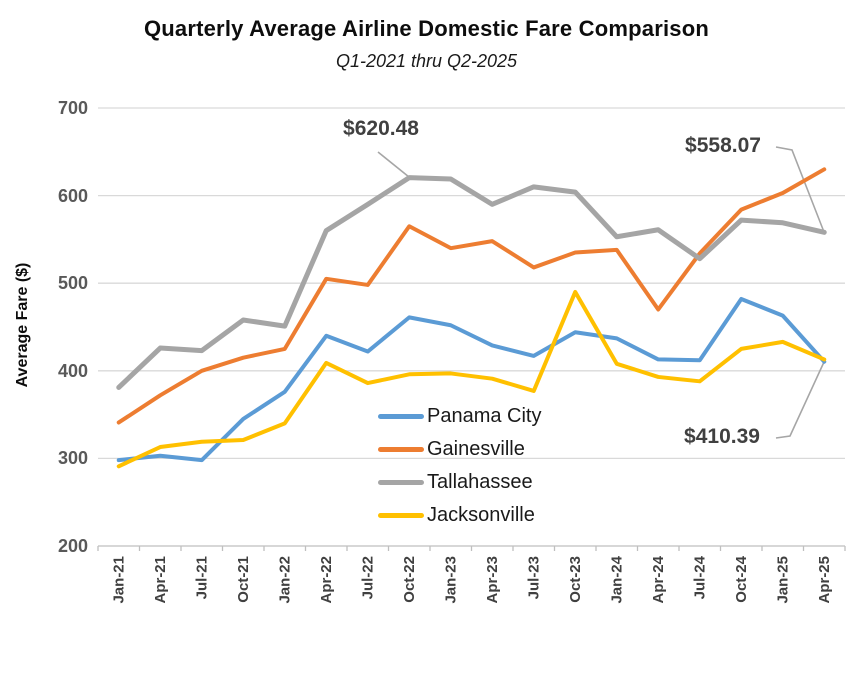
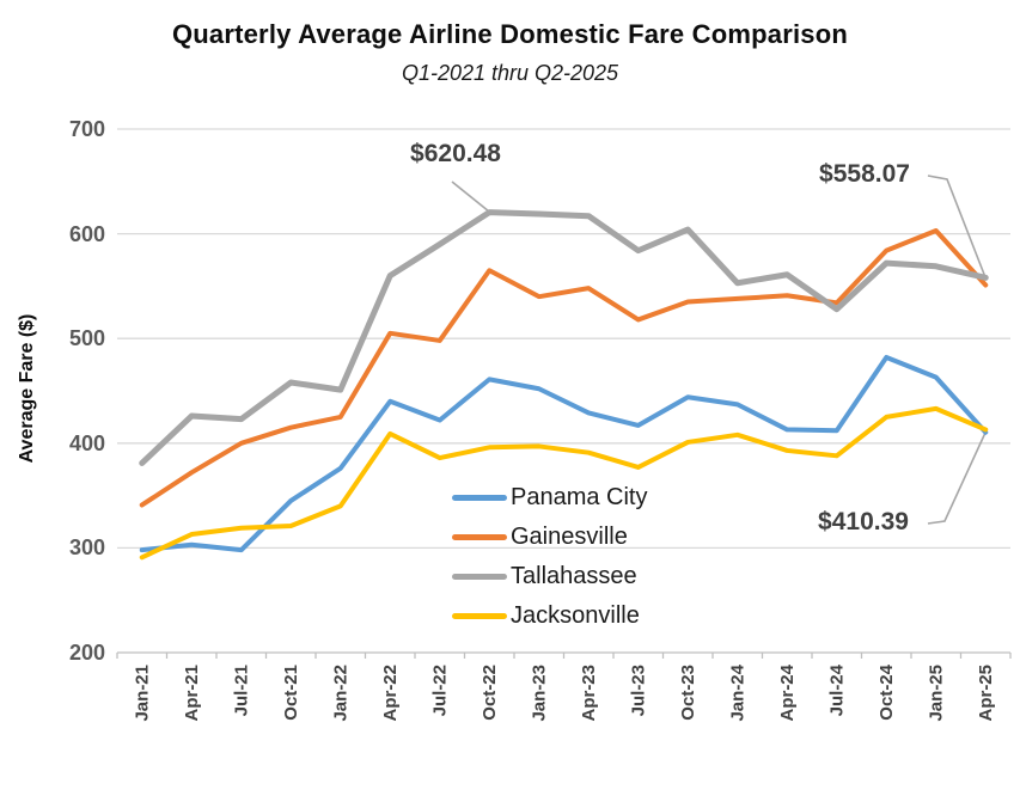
Tallahassee/Apr-23: 590 -> 620
Tallahassee/Jul-23: 610 -> 580
Jacksonville/Oct-23: 490 -> 400
Gainesville/Apr-24: 470 -> 540
Gainesville/Apr-25: 630 -> 550
